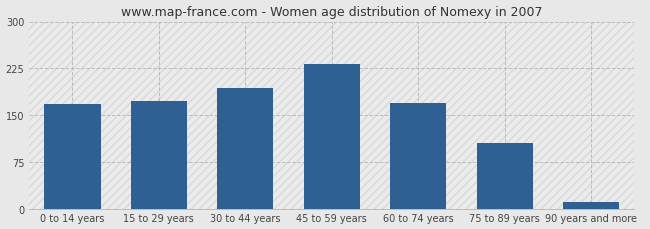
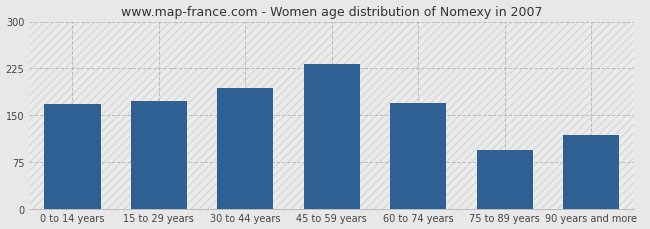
75 to 89 years: 105 -> 94
90 years and more: 10 -> 118
